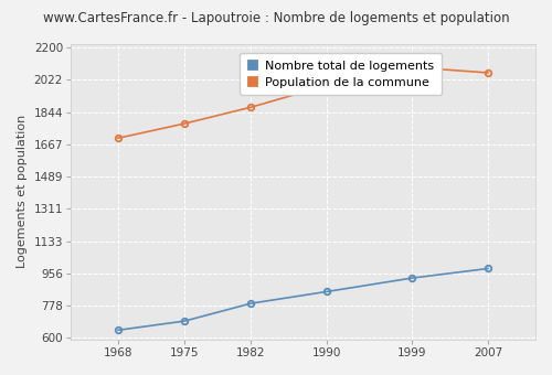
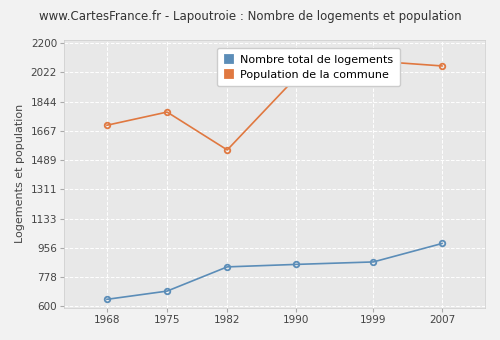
Nombre total de logements/1982: 790 -> 840
Population de la commune/1982: 1870 -> 1550
Nombre total de logements/1999: 930 -> 870
